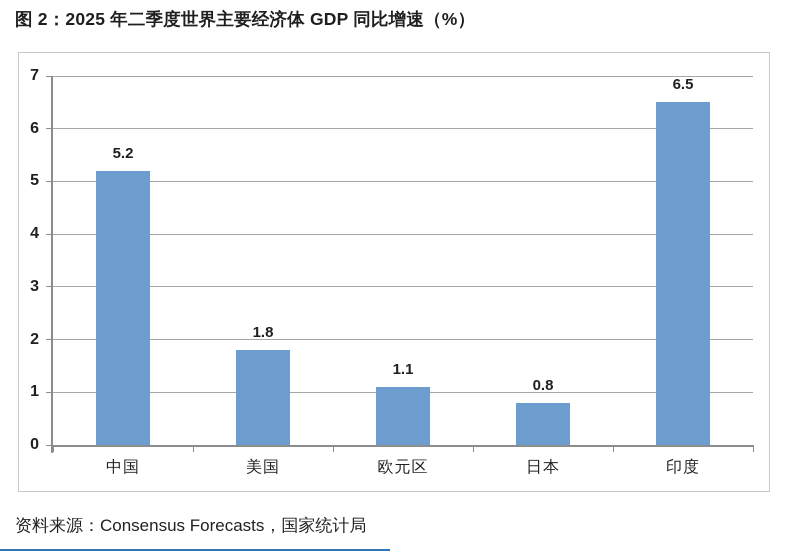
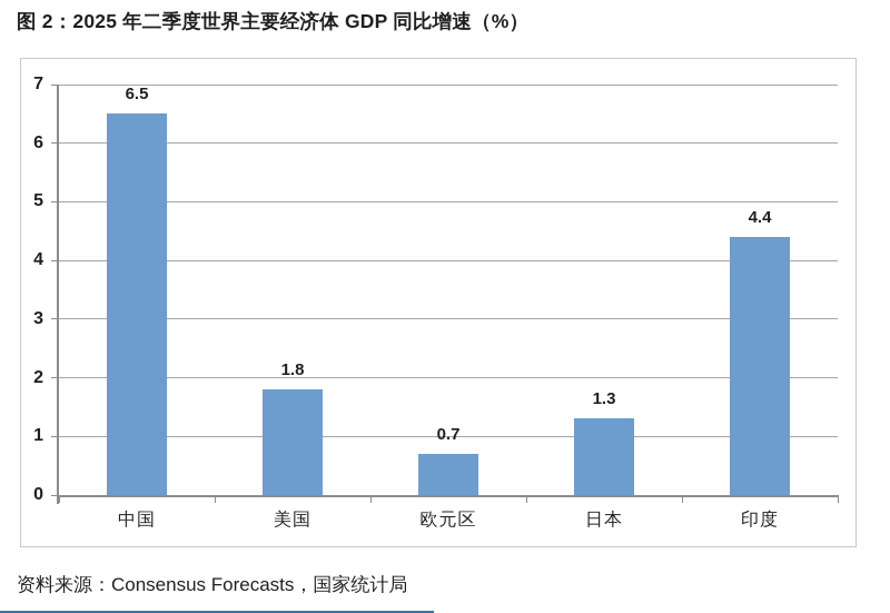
中国: 5.2 -> 6.5
欧元区: 1.1 -> 0.7
日本: 0.8 -> 1.3
印度: 6.5 -> 4.4
